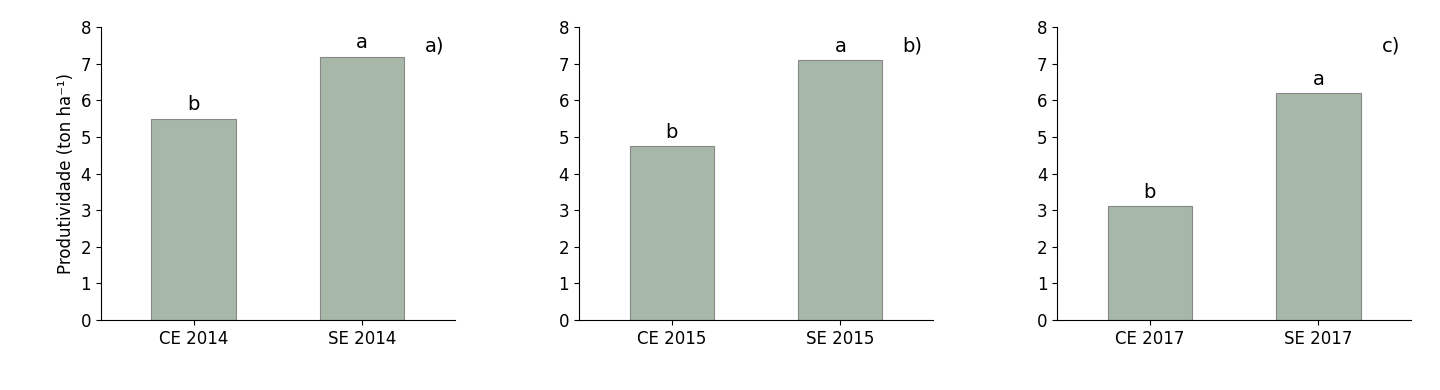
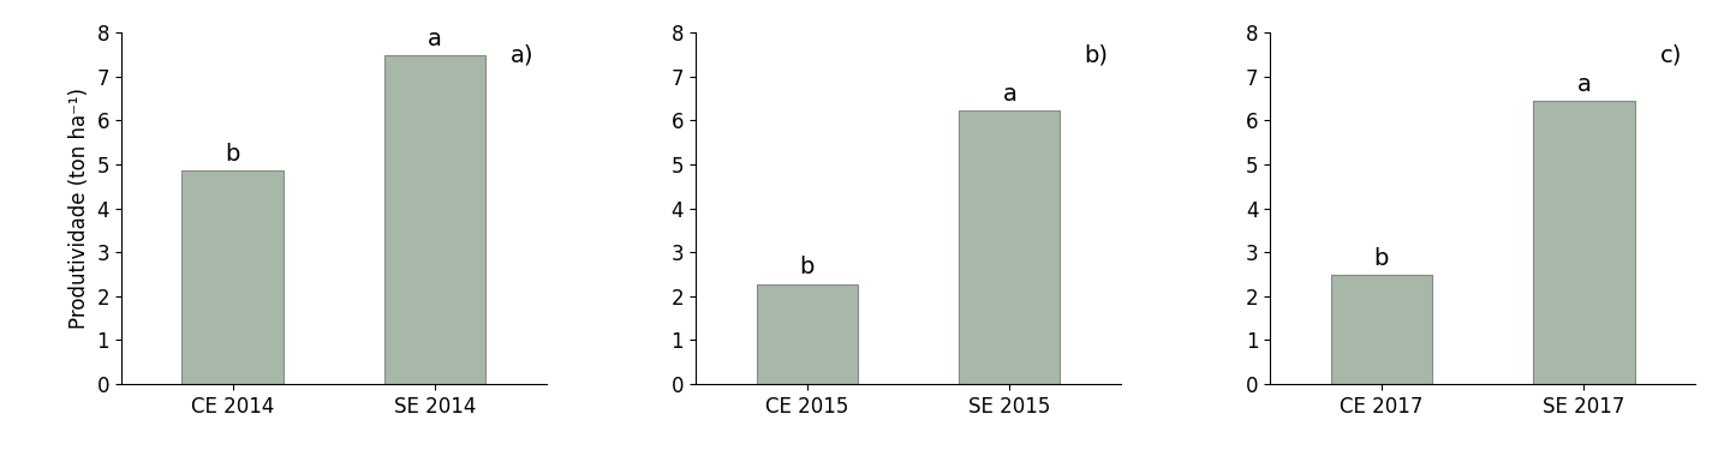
CE 2014: 5.50 -> 4.85
SE 2014: 7.20 -> 7.48
CE 2015: 4.75 -> 2.27
SE 2015: 7.10 -> 6.22
CE 2017: 3.10 -> 2.47
SE 2017: 6.20 -> 6.45
